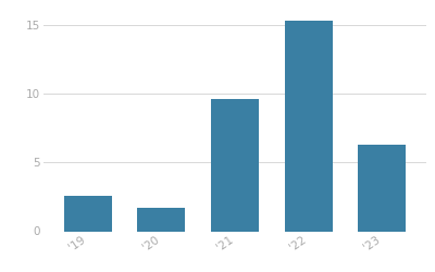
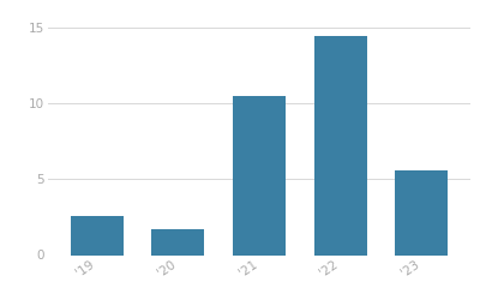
'21: 9.6 -> 10.5
'22: 15.3 -> 14.4
'23: 6.3 -> 5.6
